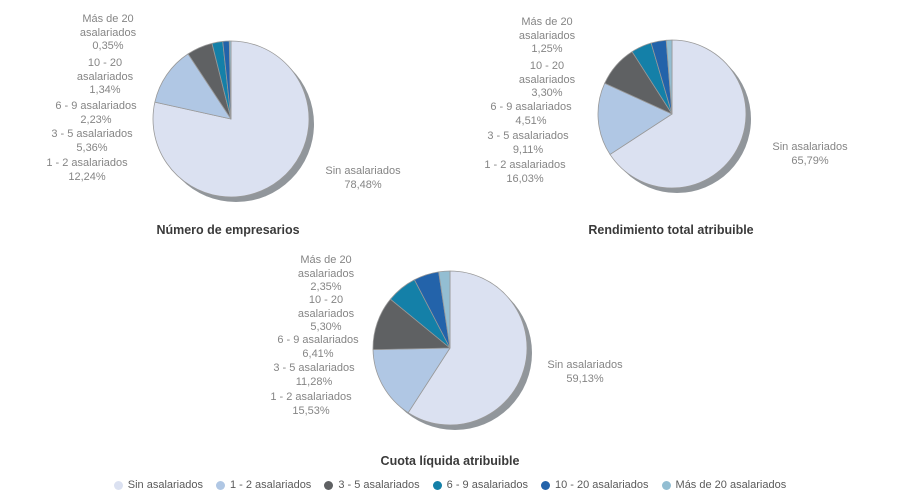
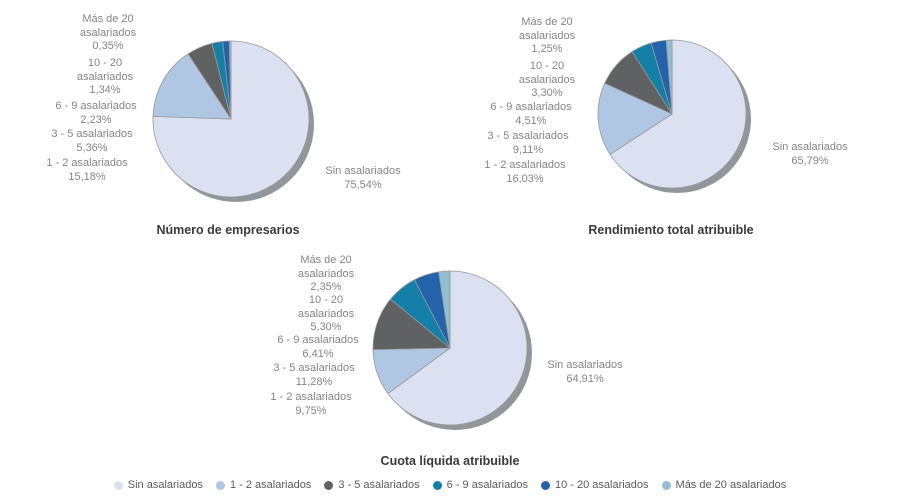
Número de empresarios/Sin asalariados: 78,48% -> 75,54%
Número de empresarios/1 - 2 asalariados: 12,24% -> 15,18%
Cuota líquida atribuible/Sin asalariados: 59,13% -> 64,91%
Cuota líquida atribuible/1 - 2 asalariados: 15,53% -> 9,75%
